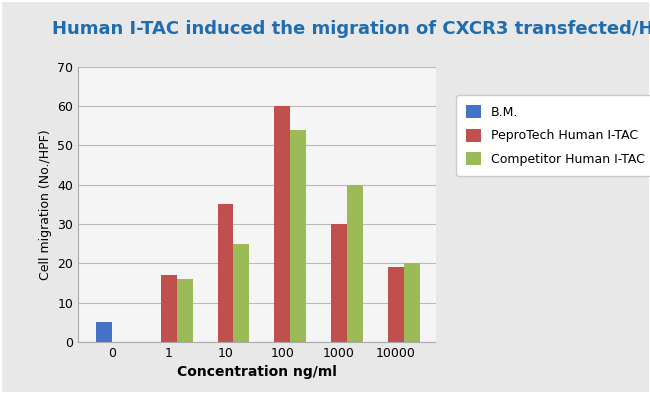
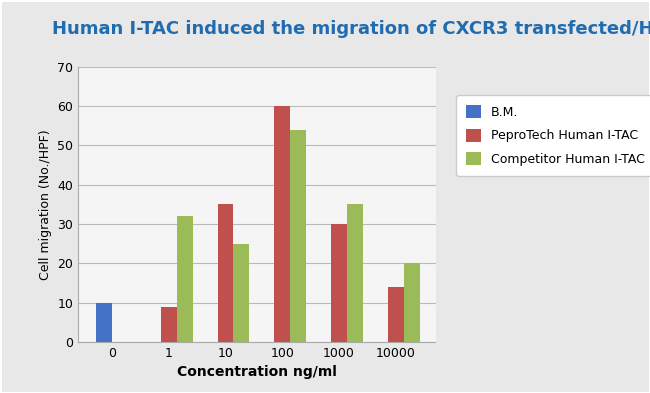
B.M./0: 5 -> 10
PeproTech Human I-TAC/1: 17 -> 9
Competitor Human I-TAC/1: 16 -> 32
Competitor Human I-TAC/1000: 40 -> 35
PeproTech Human I-TAC/10000: 19 -> 14
